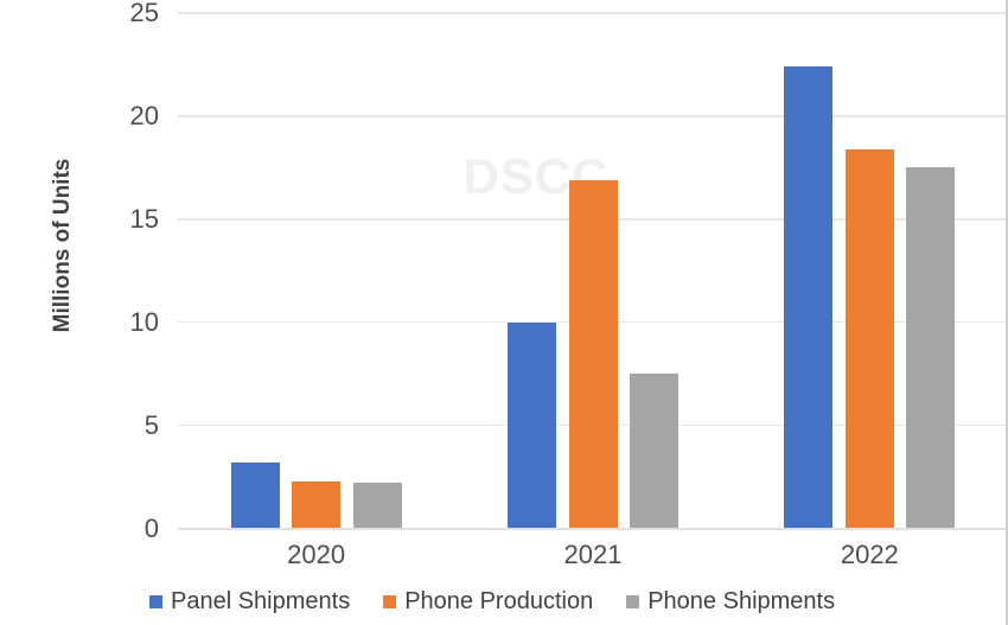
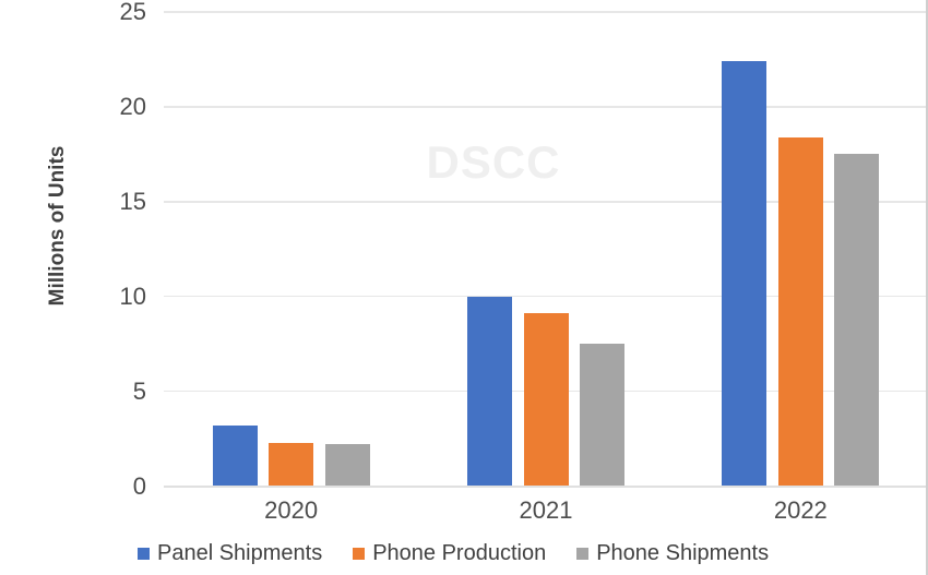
Phone Production/2021: 16.9 -> 9.1
